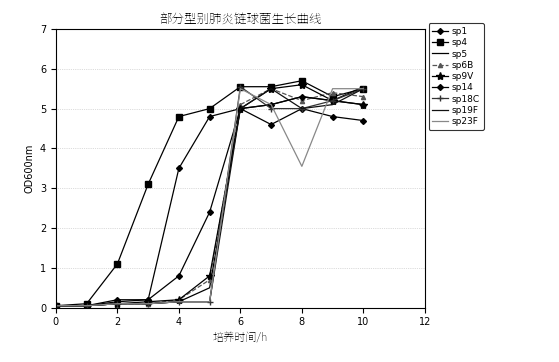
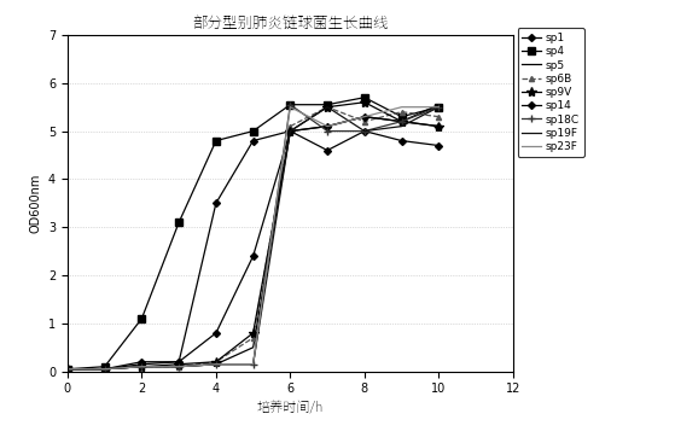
sp23F/8: 3.55 -> 5.30
